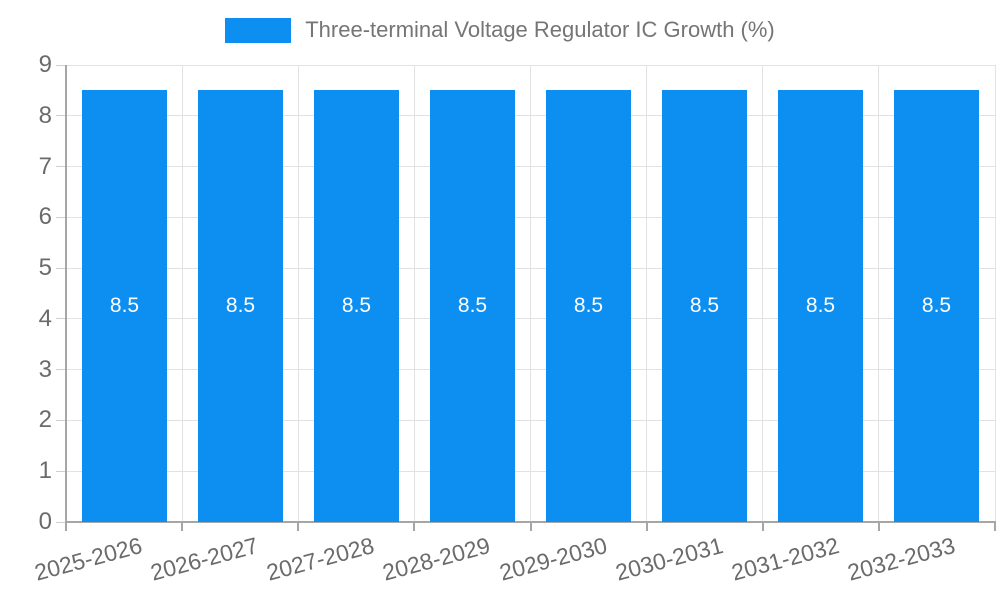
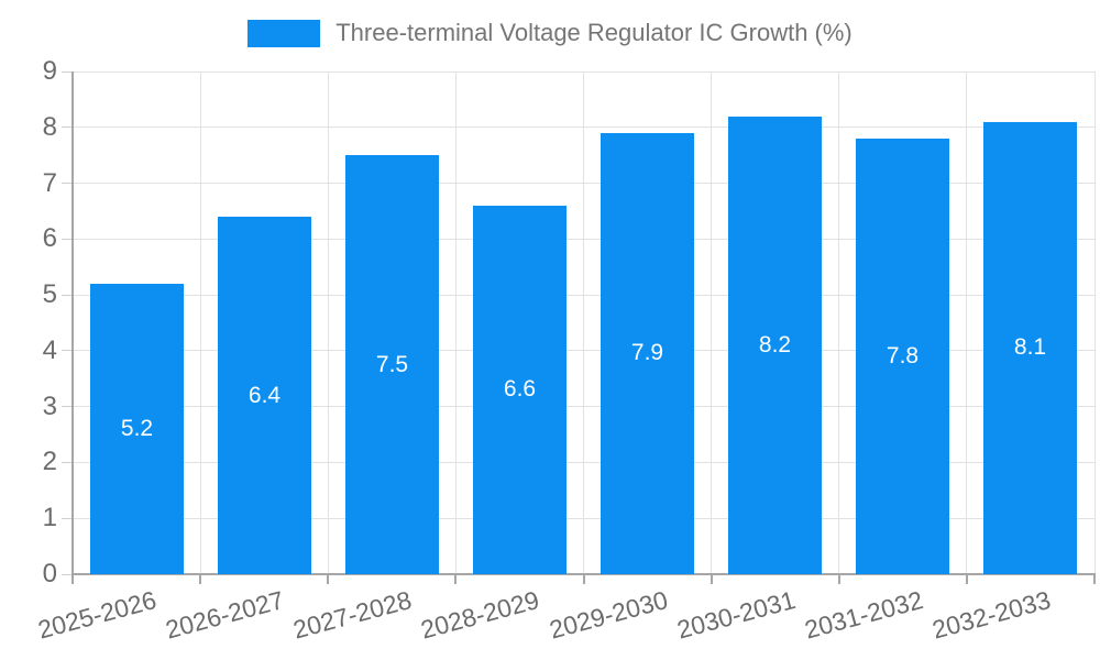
2025-2026: 8.5 -> 5.2
2026-2027: 8.5 -> 6.4
2027-2028: 8.5 -> 7.5
2028-2029: 8.5 -> 6.6
2029-2030: 8.5 -> 7.9
2030-2031: 8.5 -> 8.2
2031-2032: 8.5 -> 7.8
2032-2033: 8.5 -> 8.1
